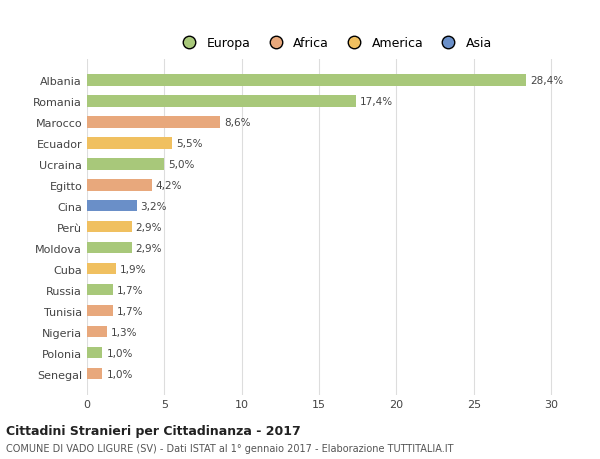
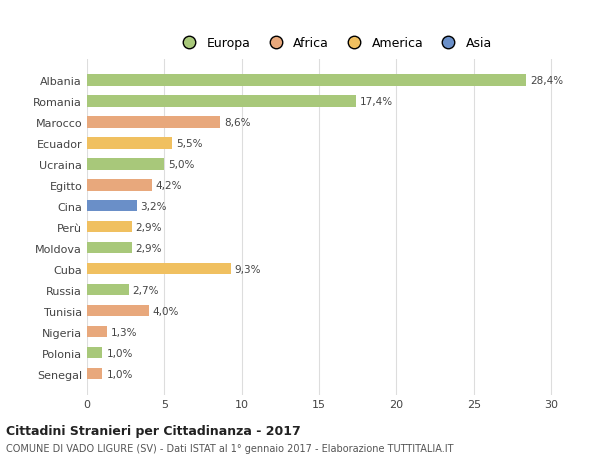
Cuba: 1,9% -> 9,3%
Russia: 1,7% -> 2,7%
Tunisia: 1,7% -> 4,0%
